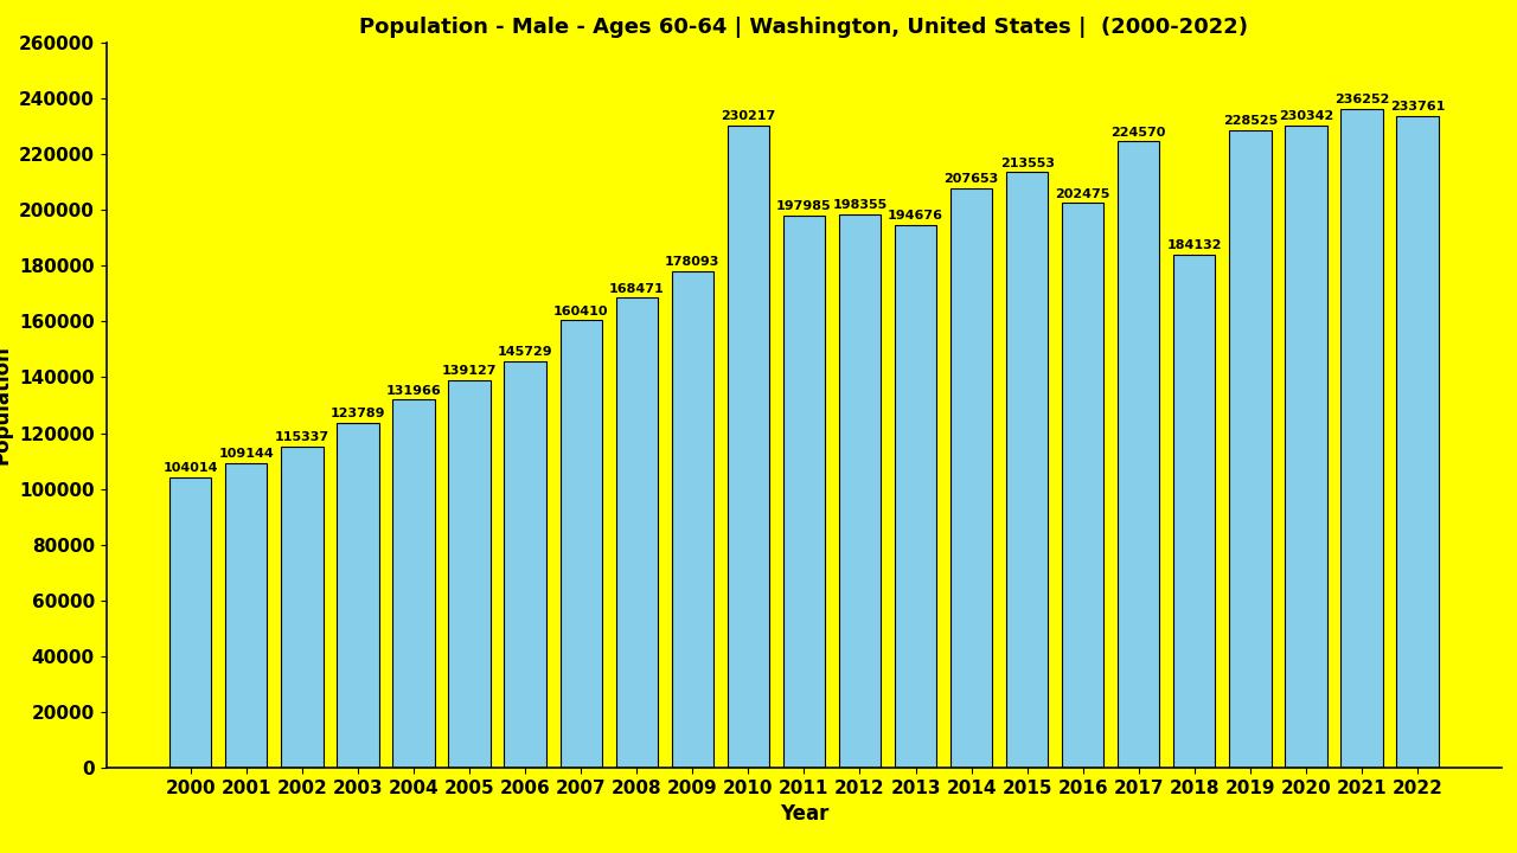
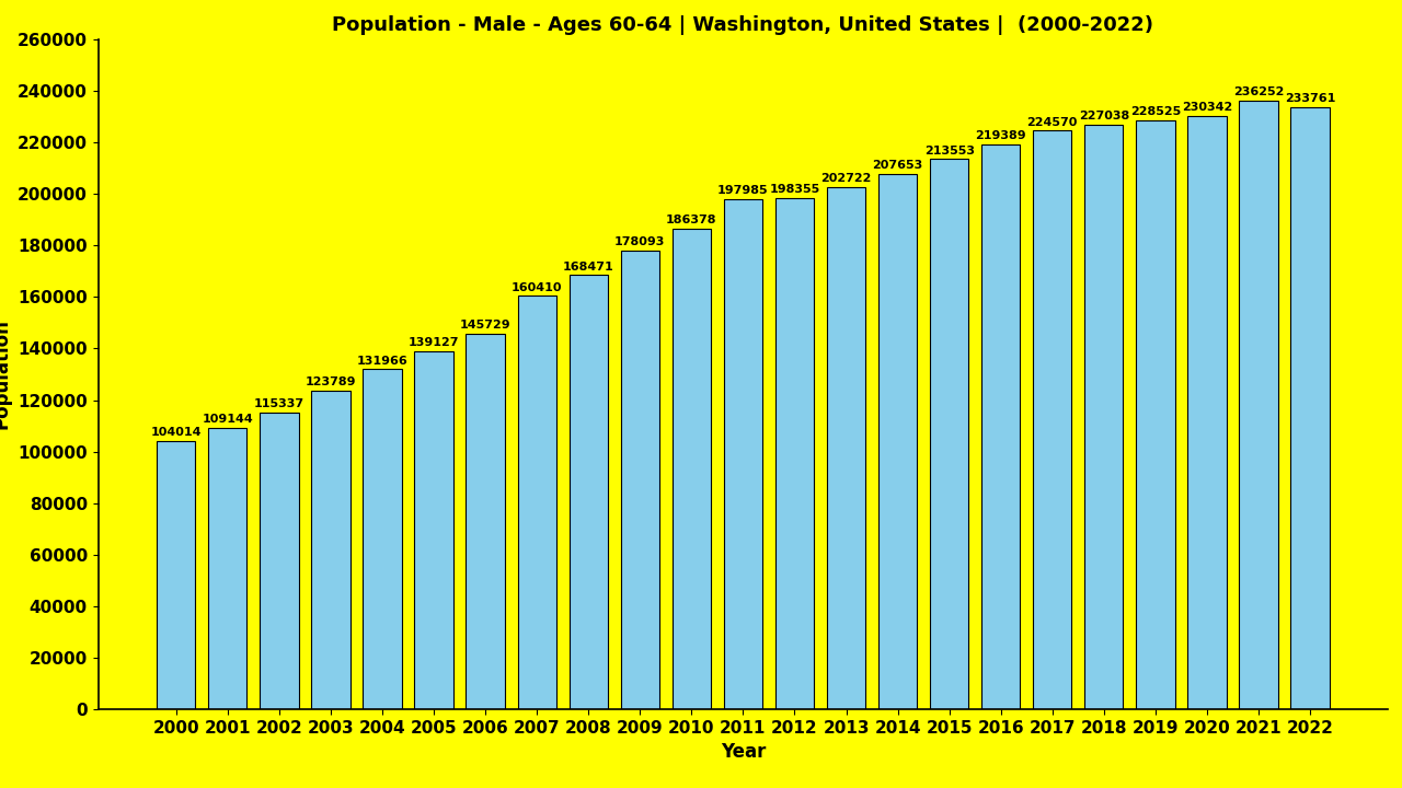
2010: 230217 -> 186378
2013: 194676 -> 202722
2016: 202475 -> 219389
2018: 184132 -> 227038
